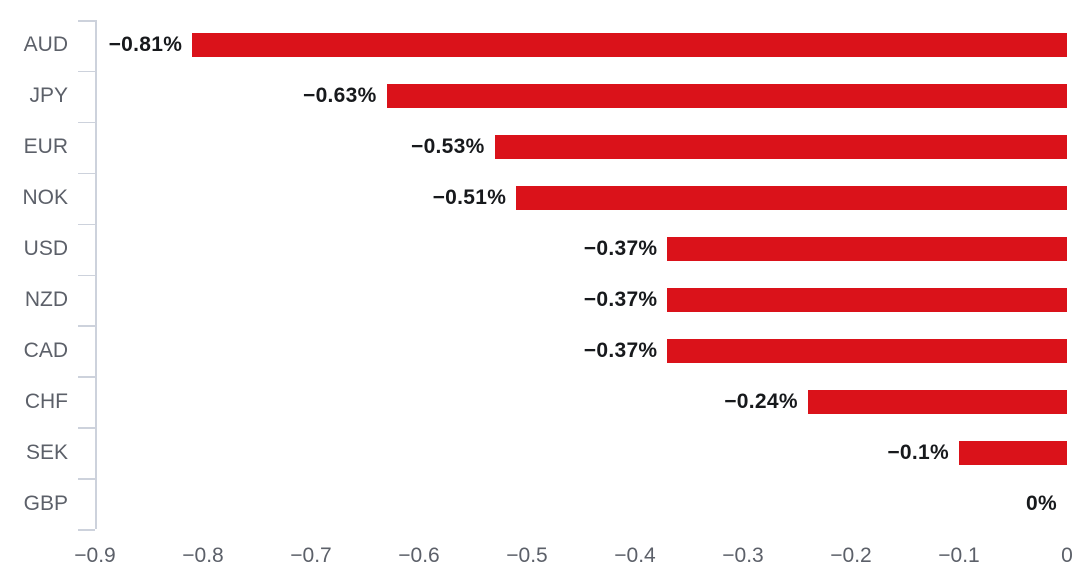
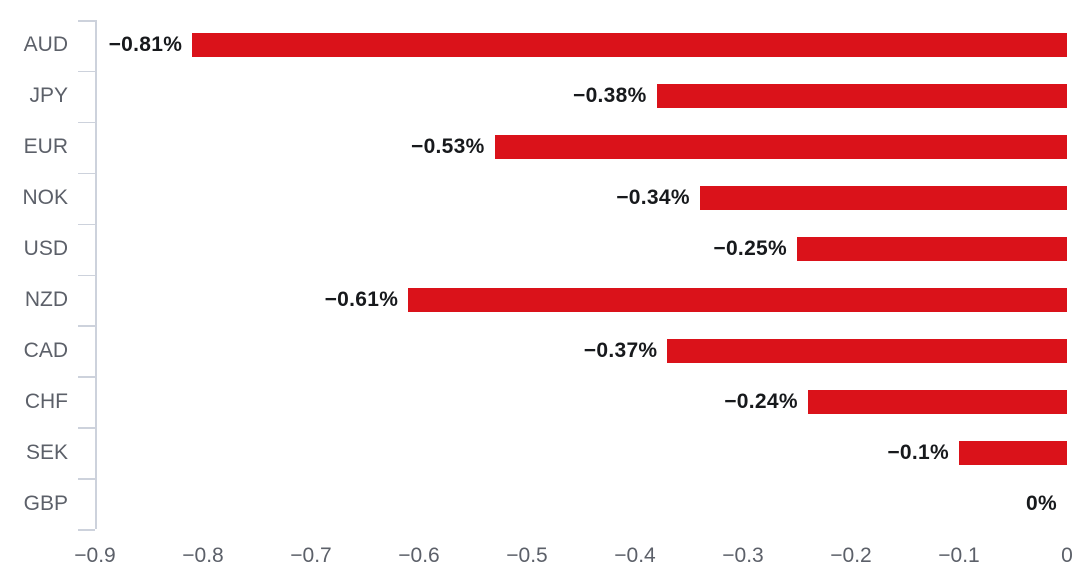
JPY: −0.63% -> −0.38%
NOK: −0.51% -> −0.34%
USD: −0.37% -> −0.25%
NZD: −0.37% -> −0.61%
